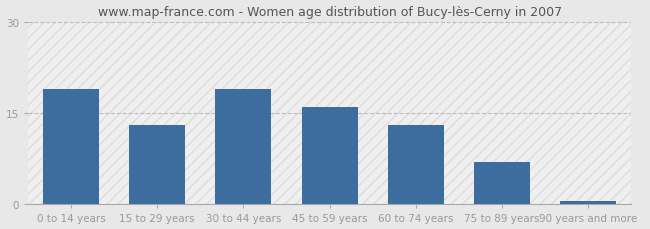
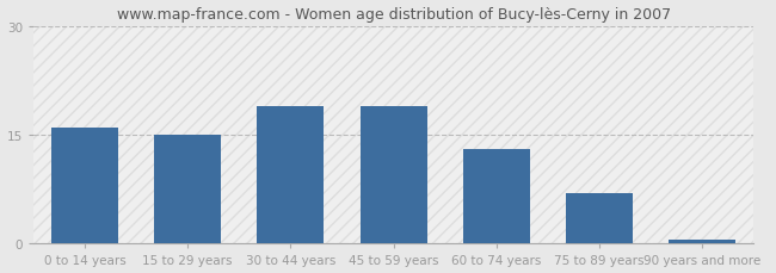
0 to 14 years: 19.0 -> 16.0
15 to 29 years: 13.0 -> 15.0
45 to 59 years: 16.0 -> 19.0
